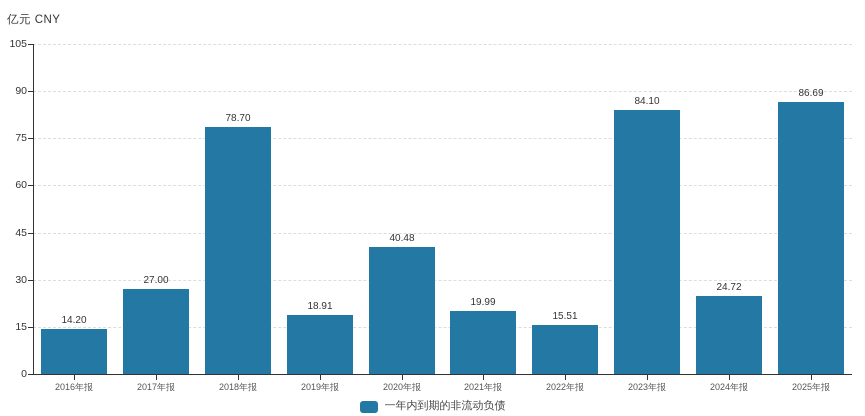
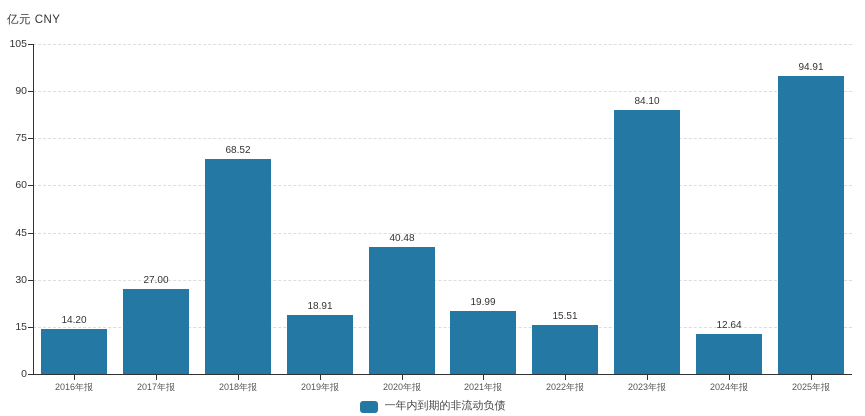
2018年报: 78.70 -> 68.52
2024年报: 24.72 -> 12.64
2025年报: 86.69 -> 94.91
